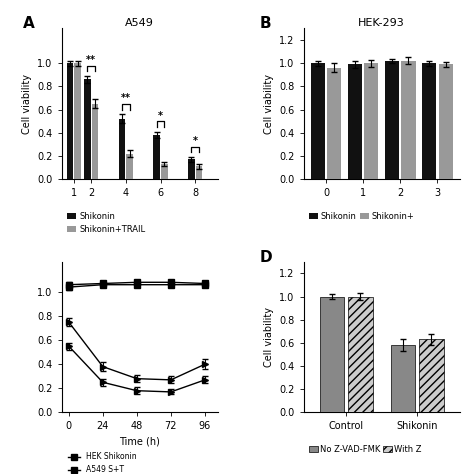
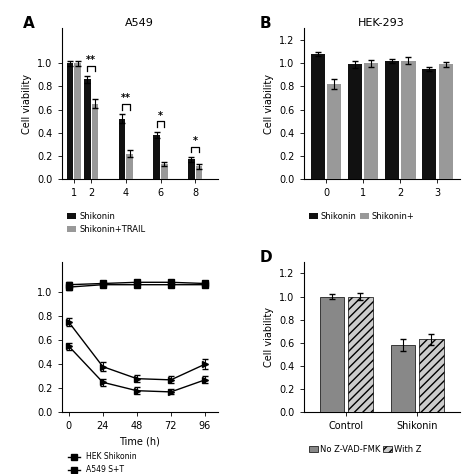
HEK-293/Shikonin/0: 1.00 -> 1.08
HEK-293/Shikonin+/0: 0.96 -> 0.82
HEK-293/Shikonin/3: 1.00 -> 0.95
